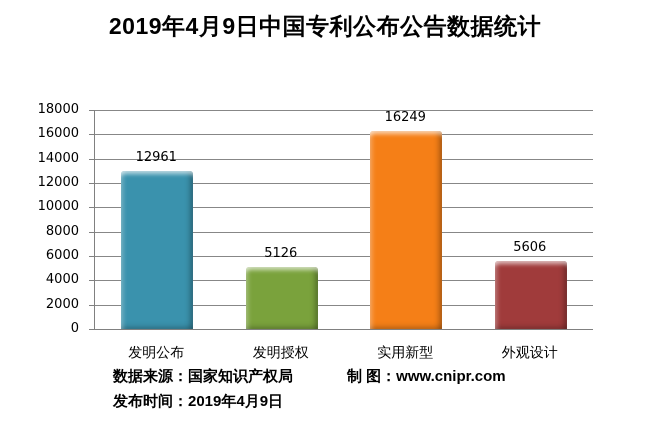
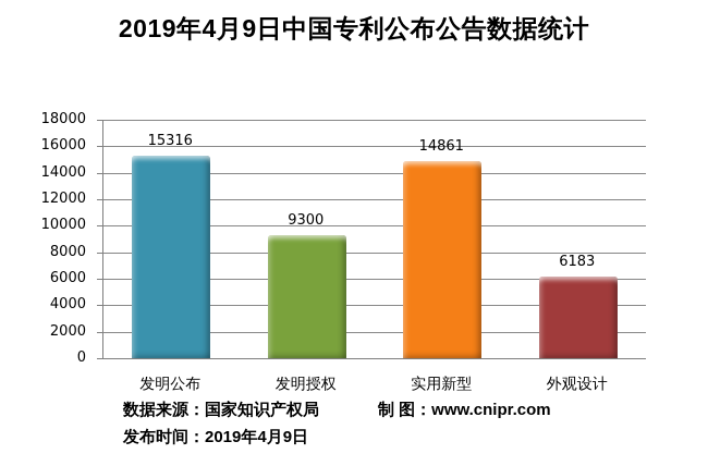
发明公布: 12961 -> 15316
发明授权: 5126 -> 9300
实用新型: 16249 -> 14861
外观设计: 5606 -> 6183
